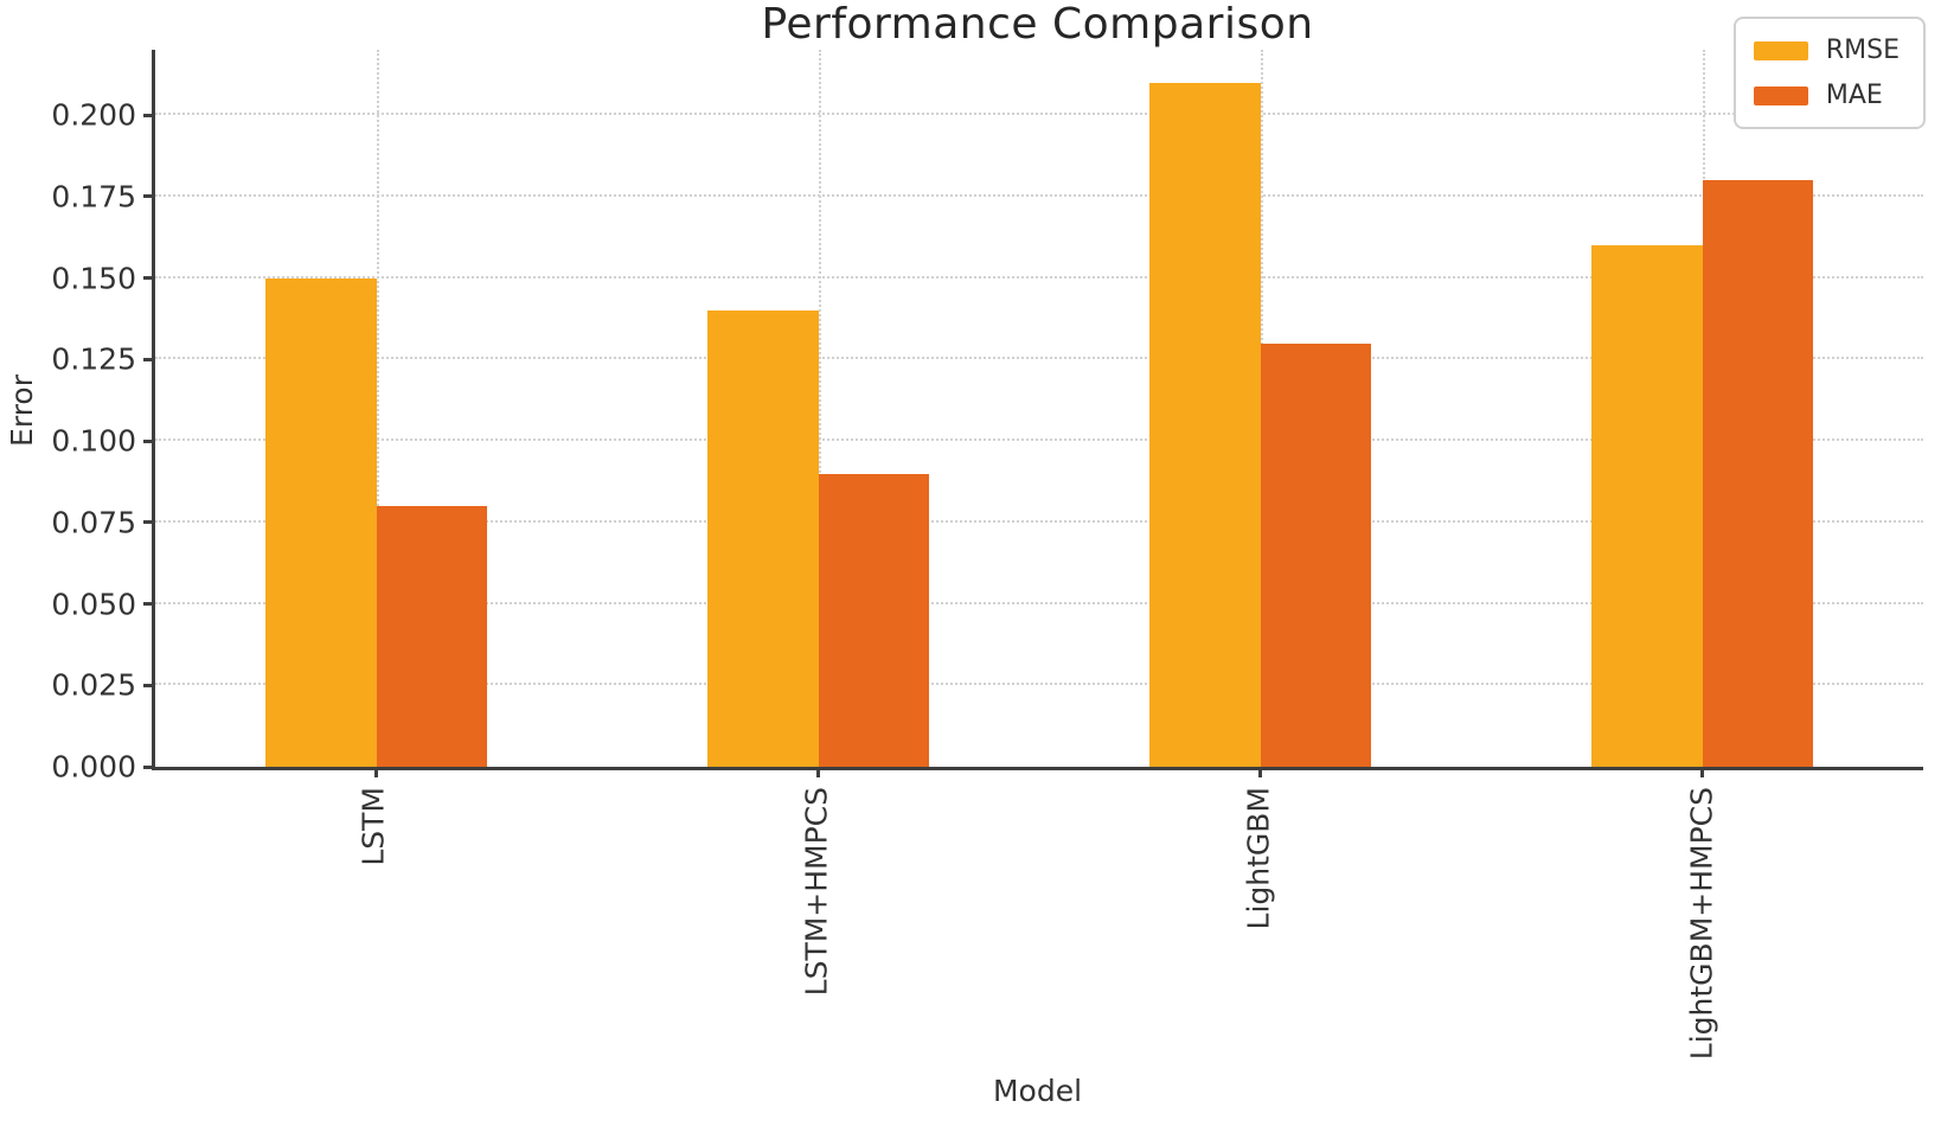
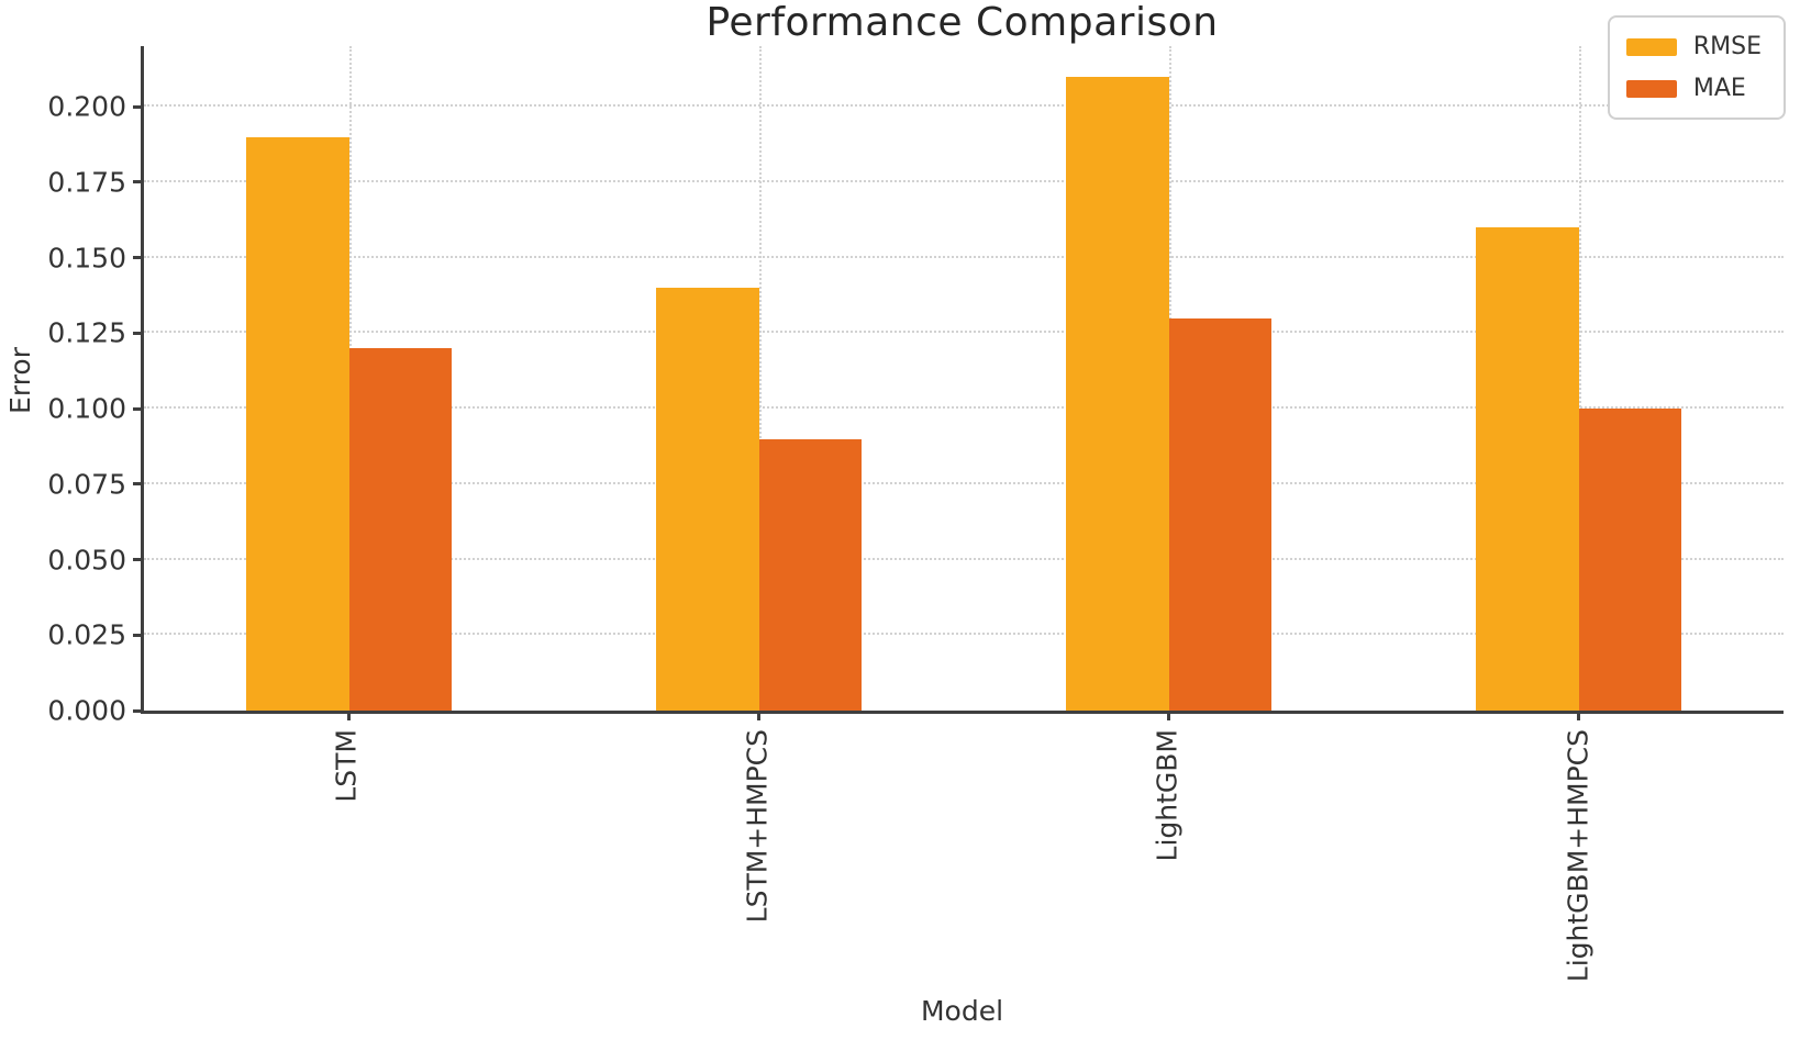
RMSE/LSTM: 0.15 -> 0.19
MAE/LSTM: 0.08 -> 0.12
MAE/LightGBM+HMPCS: 0.18 -> 0.10
